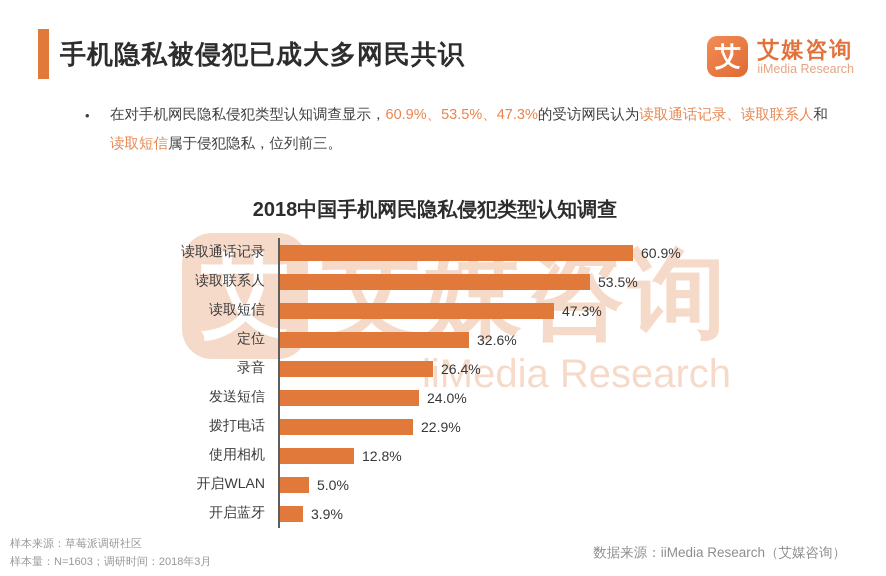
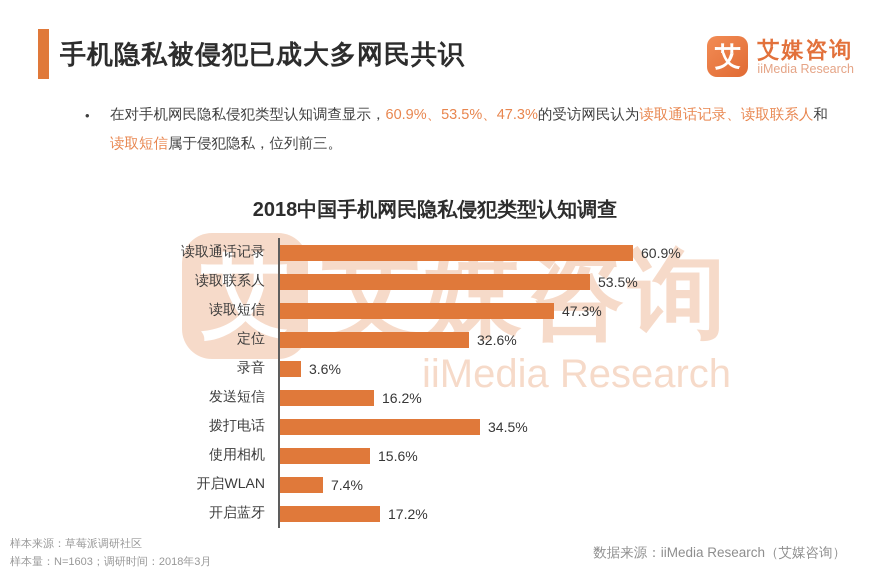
录音: 26.4% -> 3.6%
发送短信: 24.0% -> 16.2%
拨打电话: 22.9% -> 34.5%
使用相机: 12.8% -> 15.6%
开启WLAN: 5.0% -> 7.4%
开启蓝牙: 3.9% -> 17.2%
